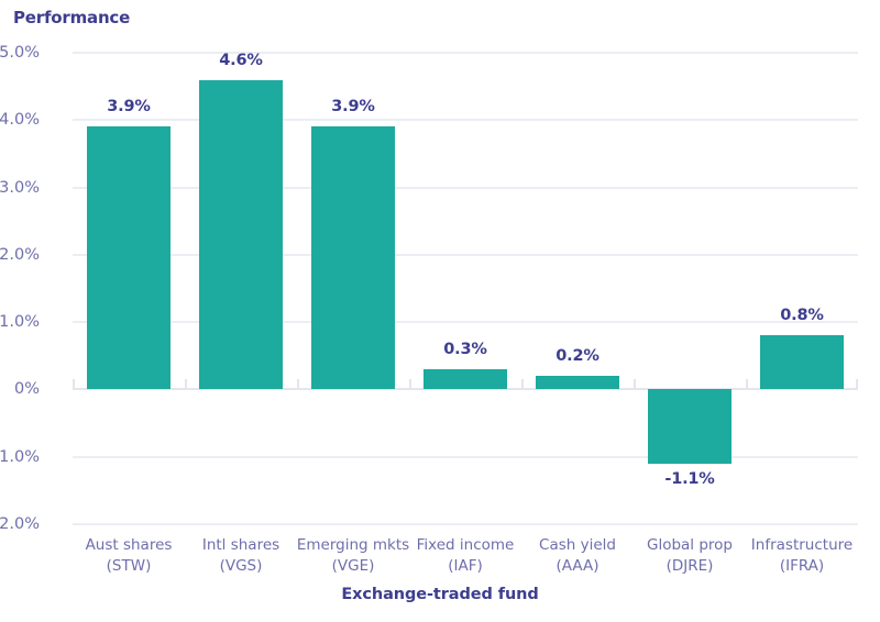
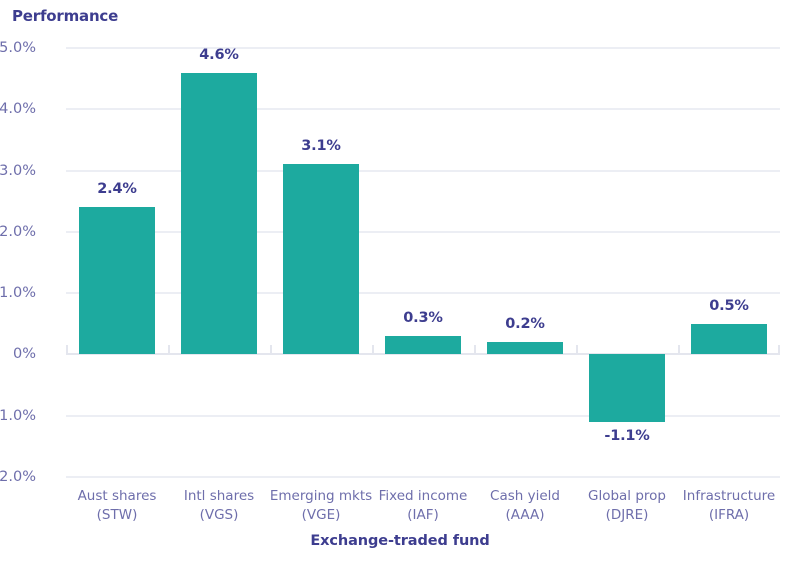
Aust shares (STW): 3.9% -> 2.4%
Emerging mkts (VGE): 3.9% -> 3.1%
Infrastructure (IFRA): 0.8% -> 0.5%
